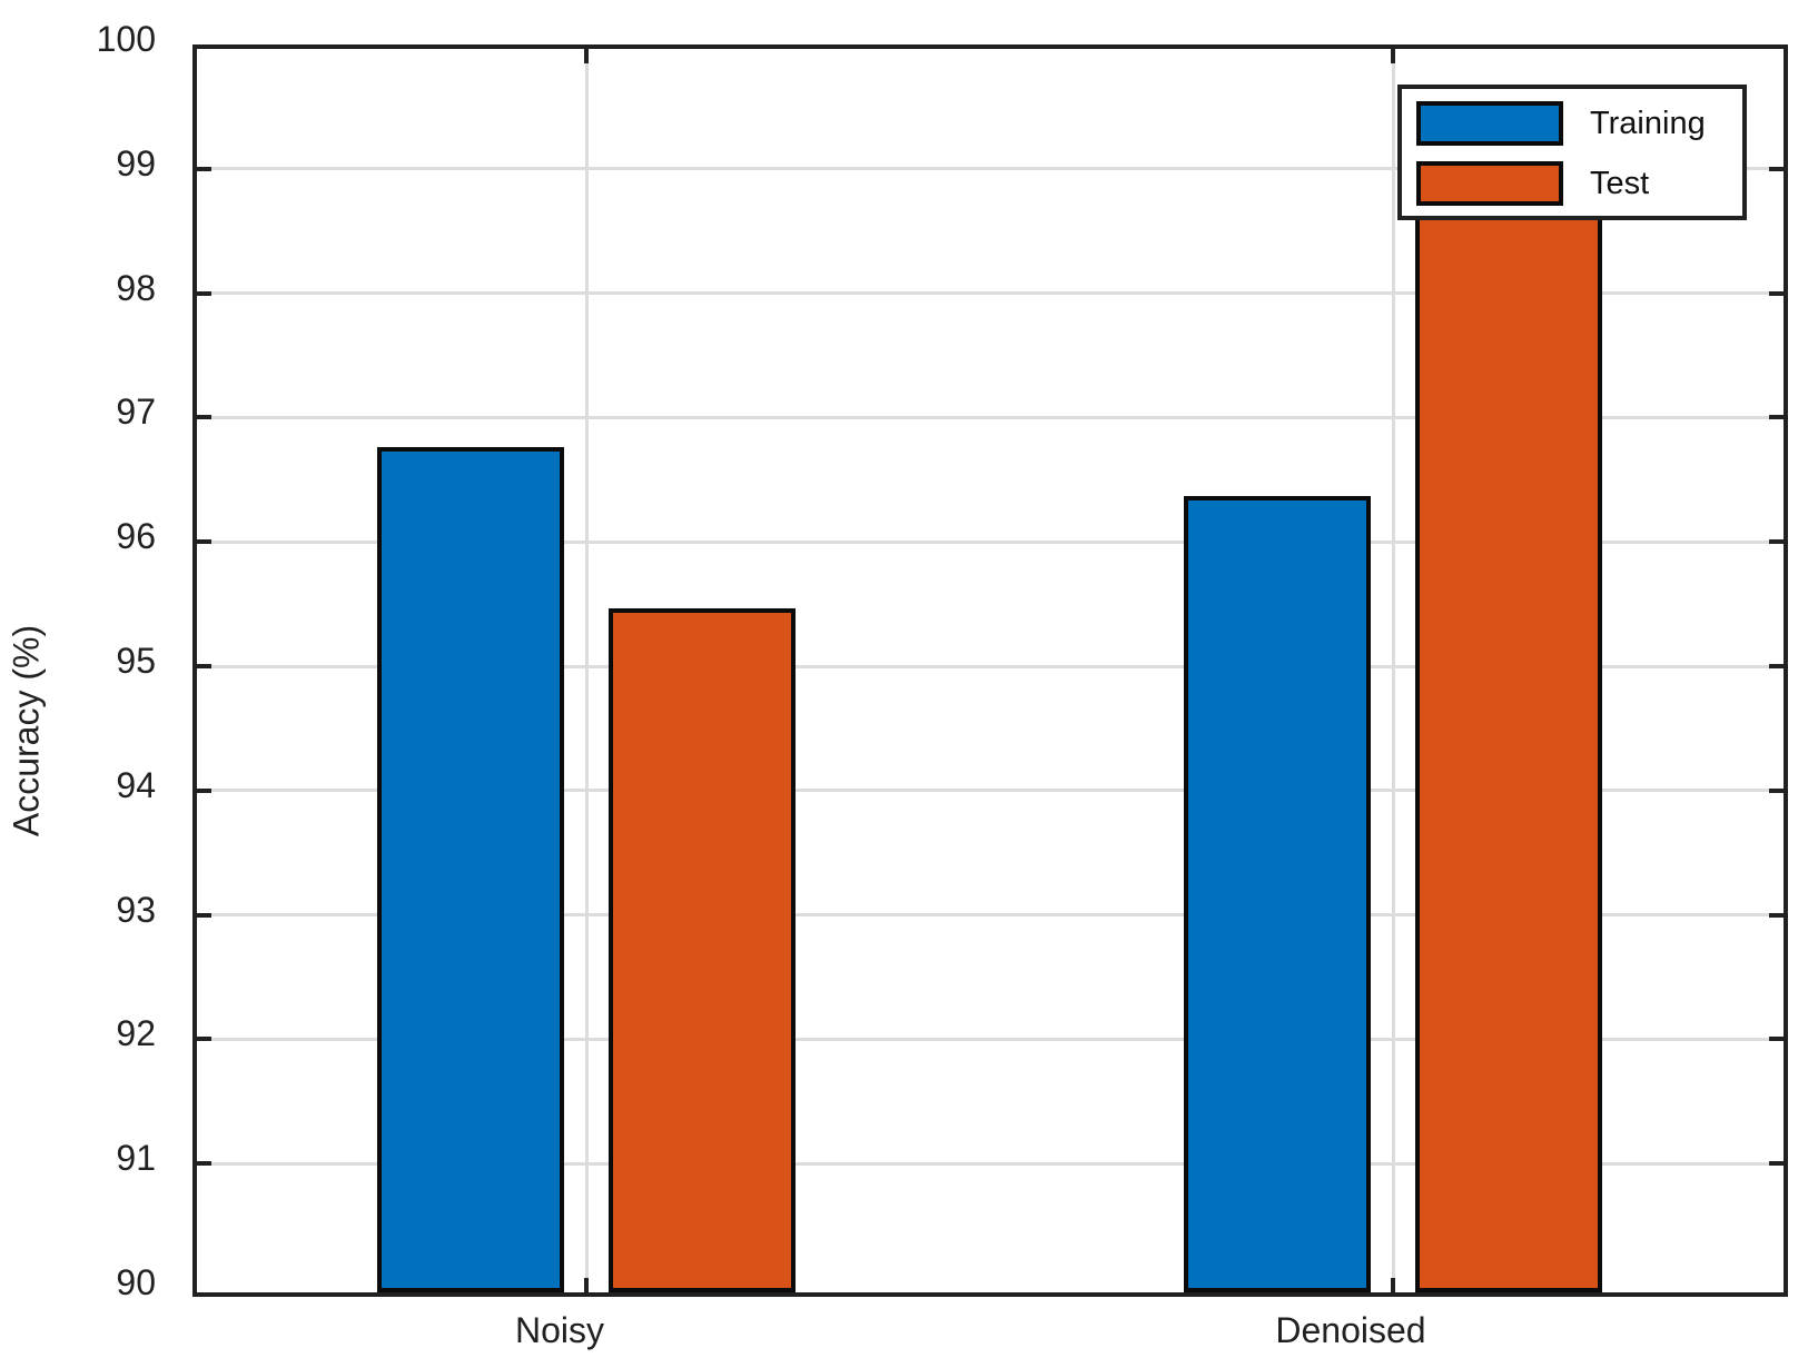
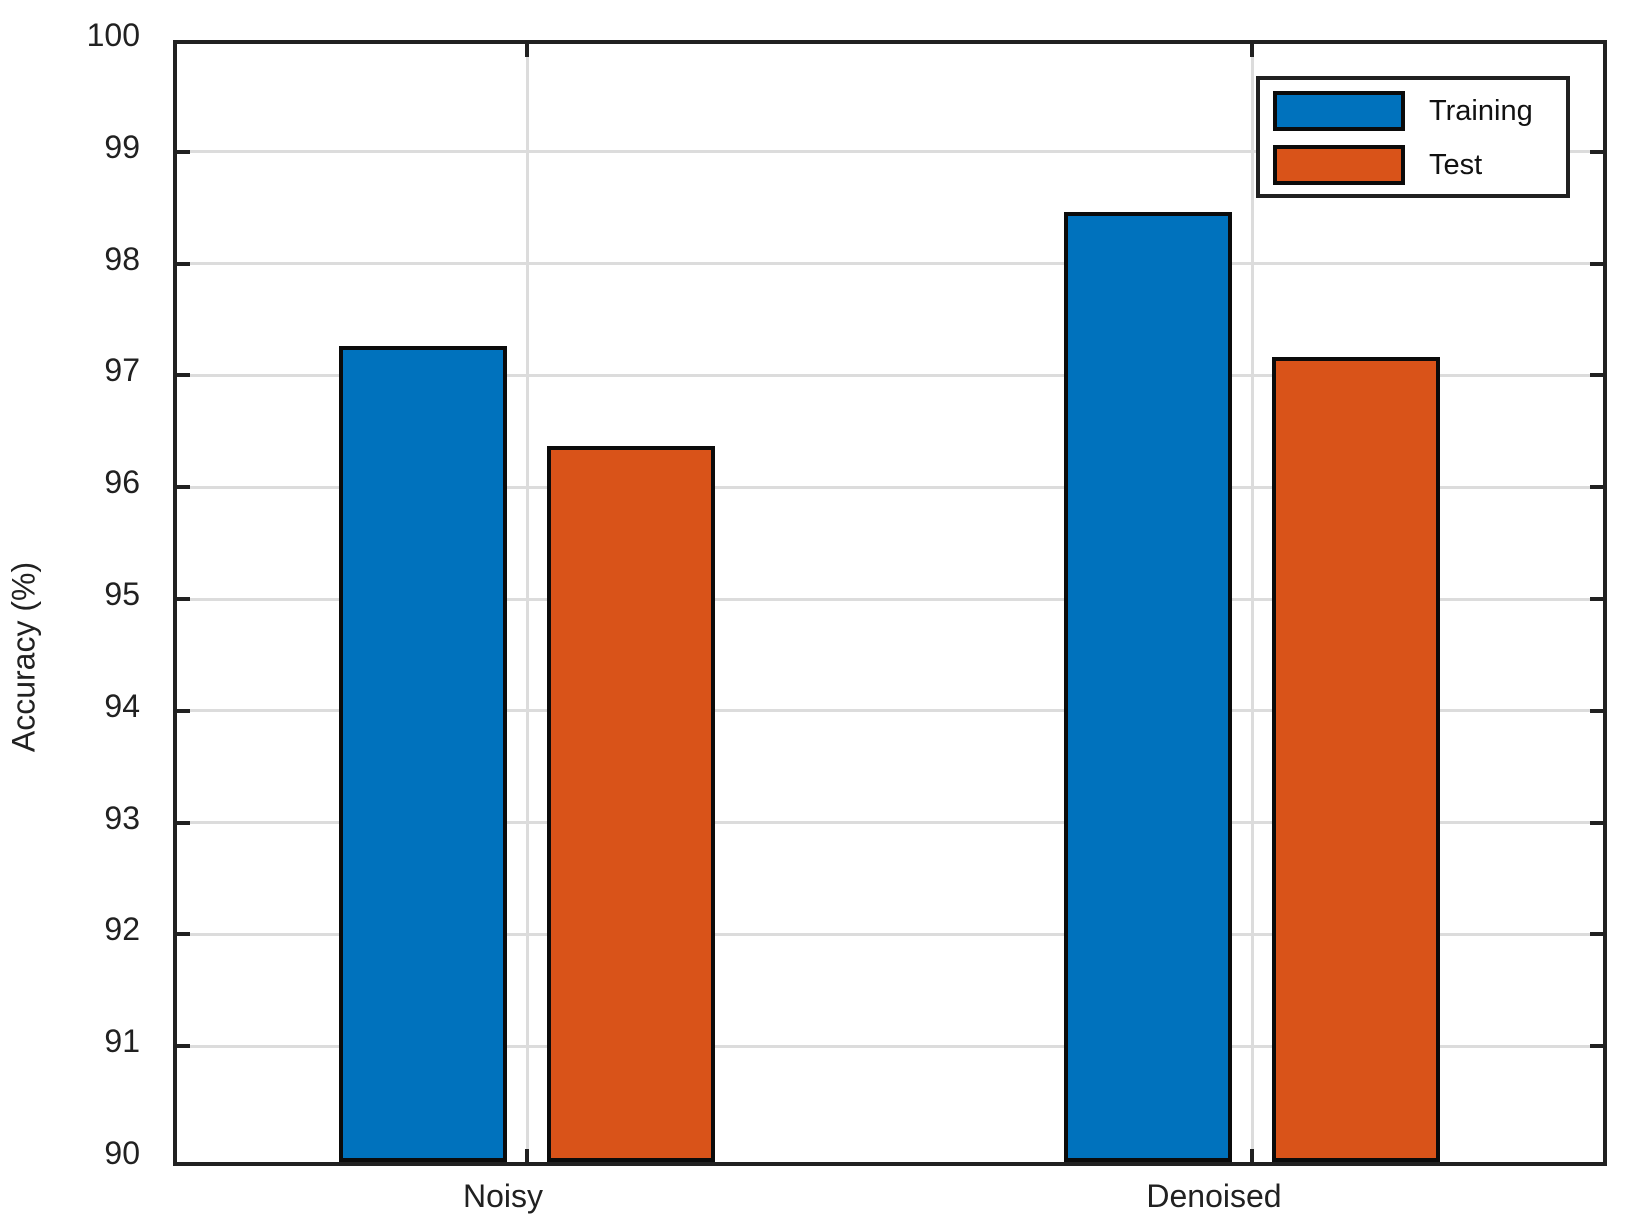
Training/Noisy: 96.8 -> 97.3
Test/Noisy: 95.5 -> 96.4
Training/Denoised: 96.4 -> 98.5
Test/Denoised: 99.3 -> 97.2
